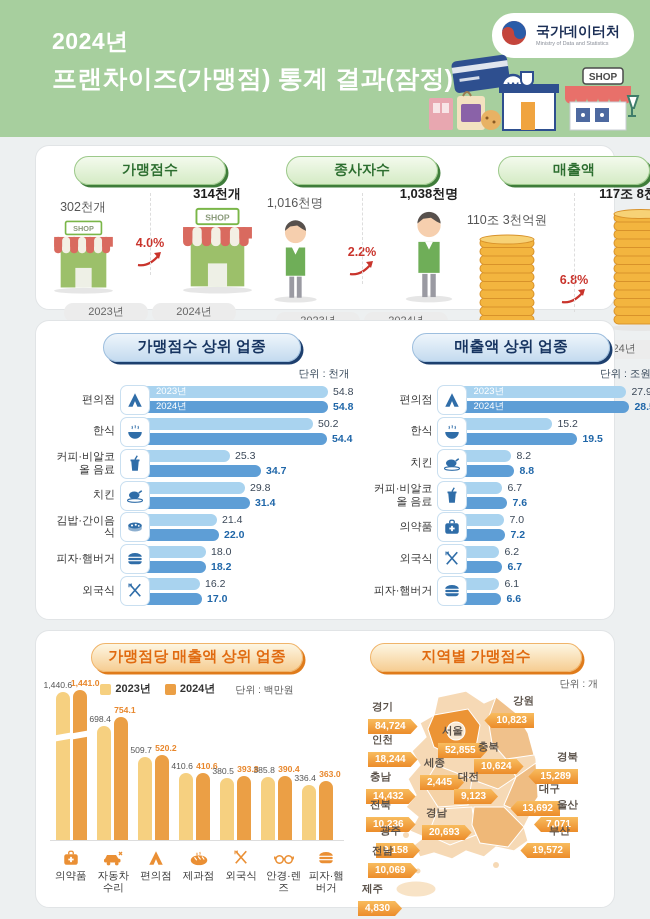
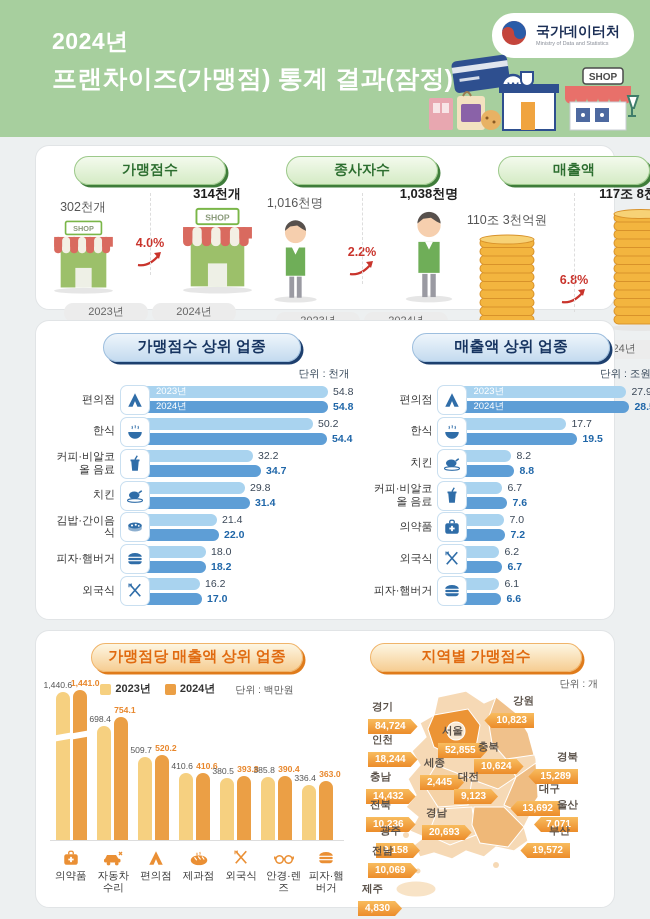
가맹점수 상위 업종/2023년/커피·비알코올 음료: 25.3 -> 32.2
매출액 상위 업종/2023년/한식: 15.2 -> 17.7
